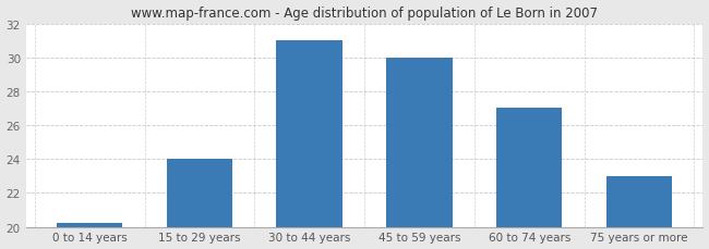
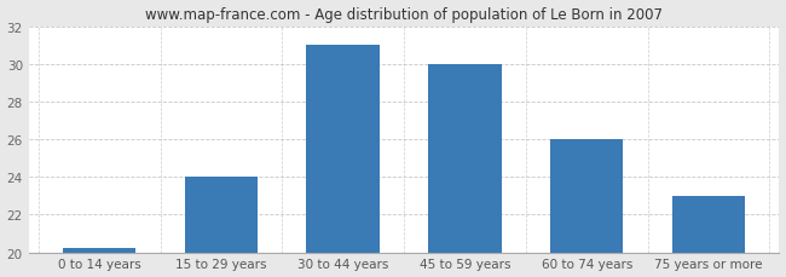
60 to 74 years: 27.0 -> 26.0
